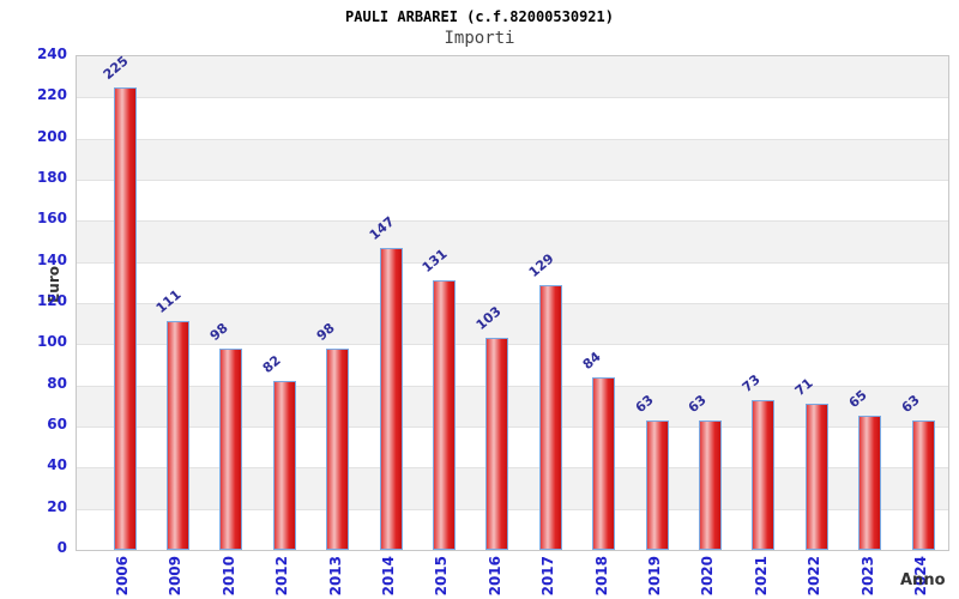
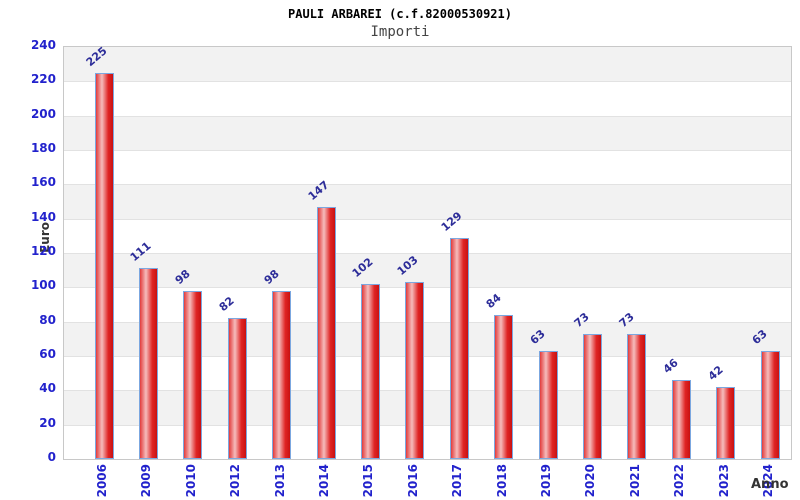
2015: 131 -> 102
2020: 63 -> 73
2022: 71 -> 46
2023: 65 -> 42
